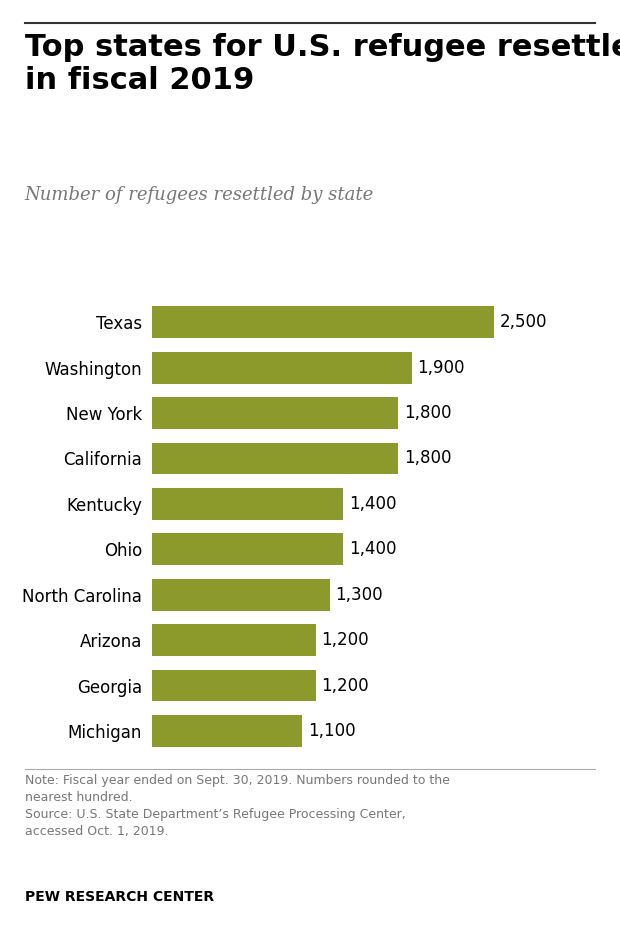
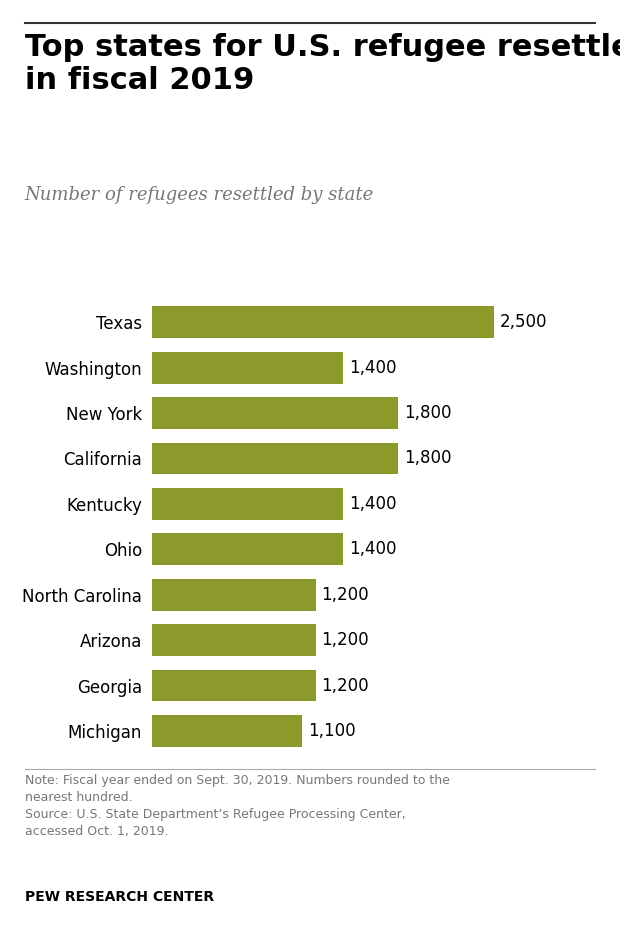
Washington: 1,900 -> 1,400
North Carolina: 1,300 -> 1,200
